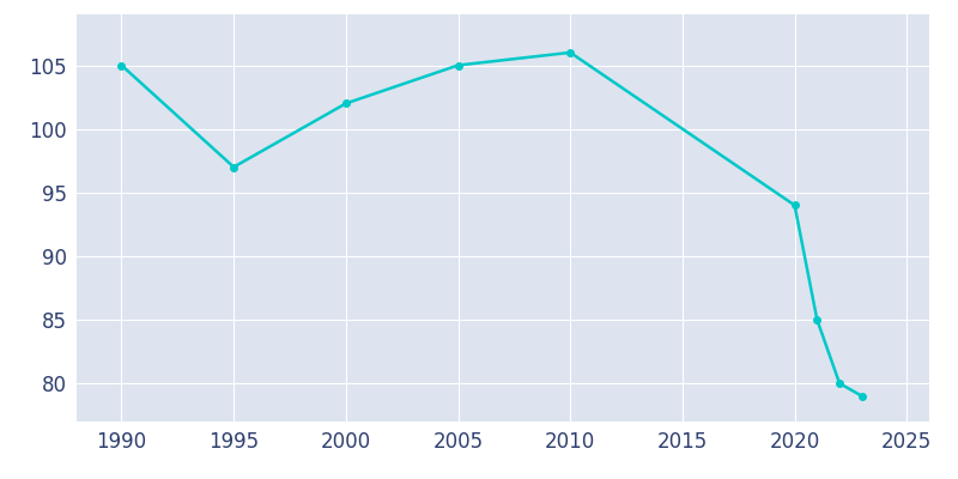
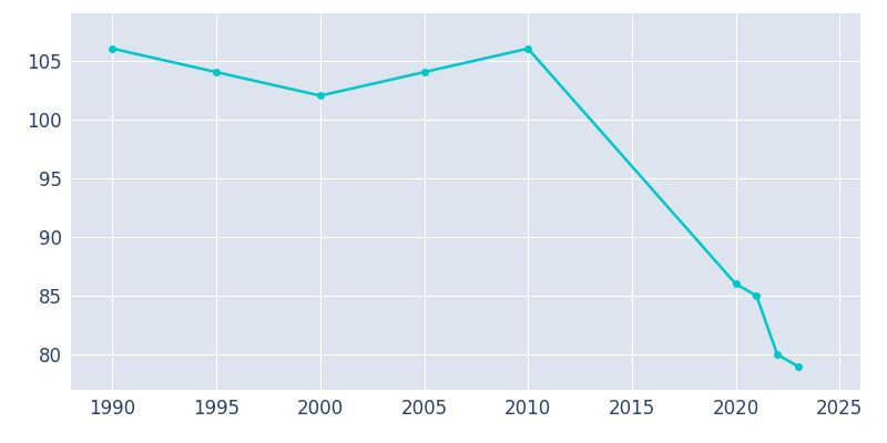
1990: 105 -> 106
1995: 97 -> 104
2005: 105 -> 104
2020: 94 -> 86
